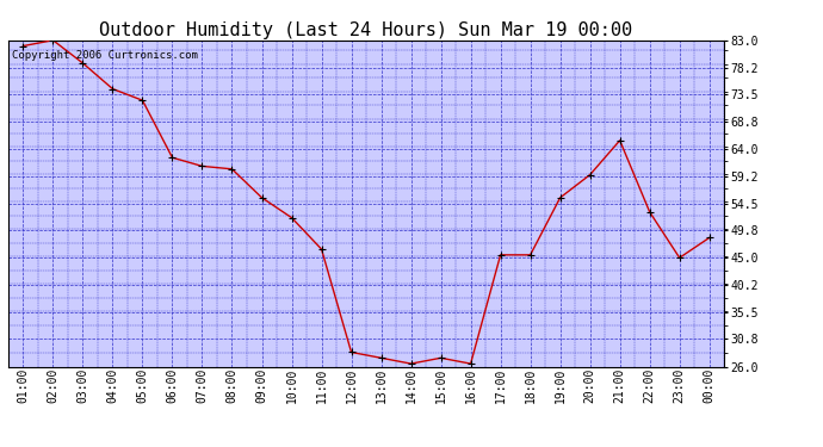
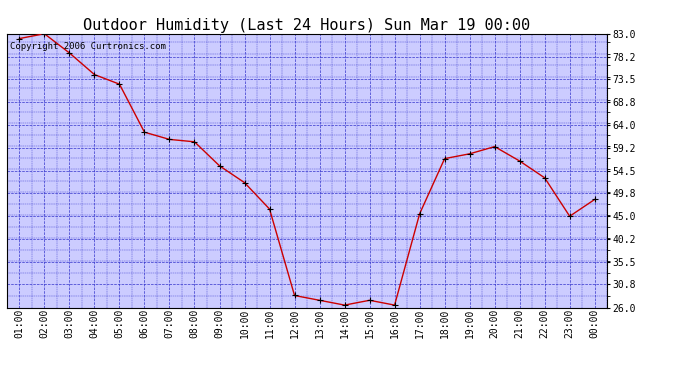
18:00: 45.5 -> 57.0
19:00: 55.5 -> 58.0
21:00: 65.5 -> 56.5
